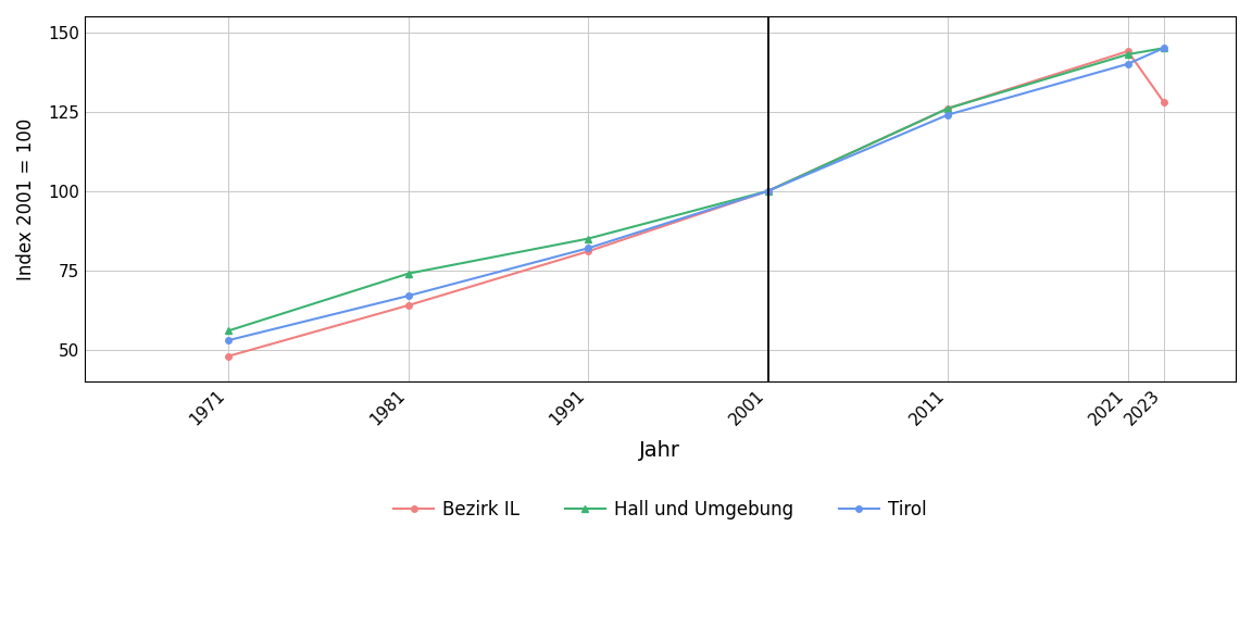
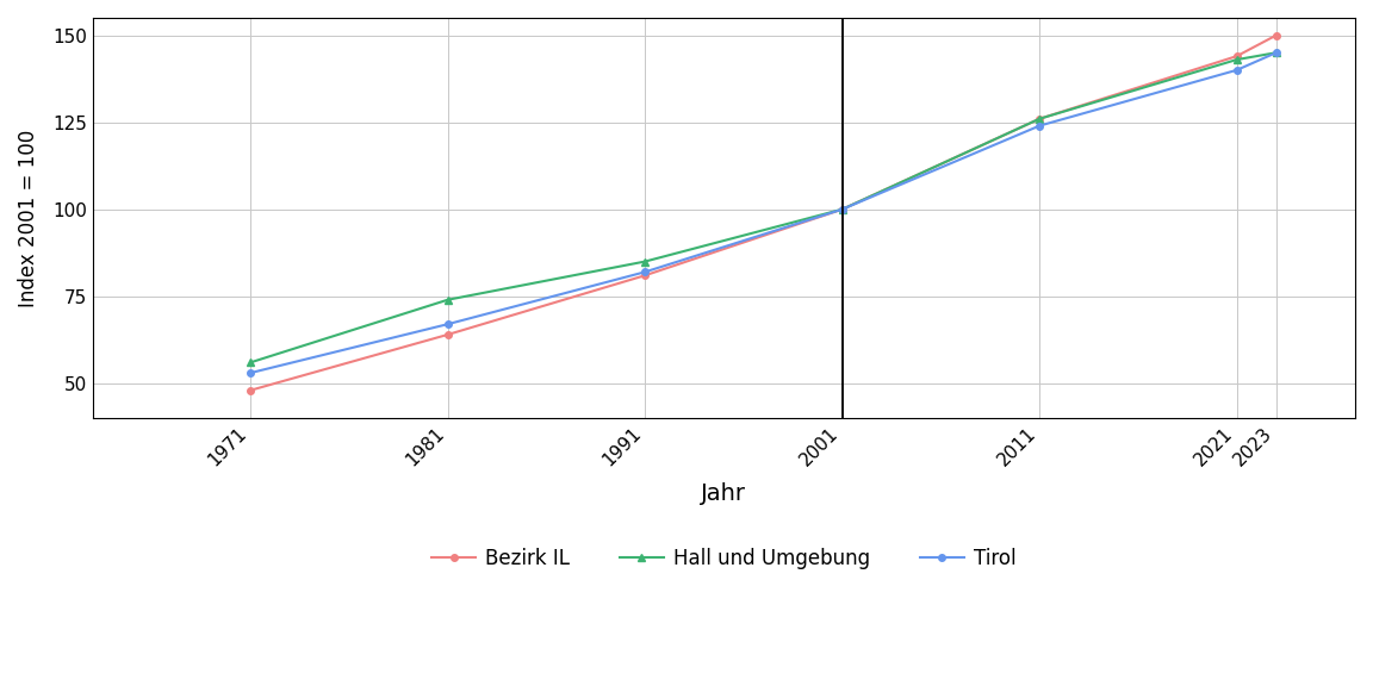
Bezirk IL/2023: 128 -> 150
